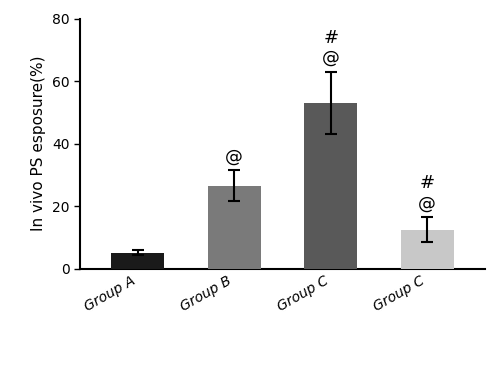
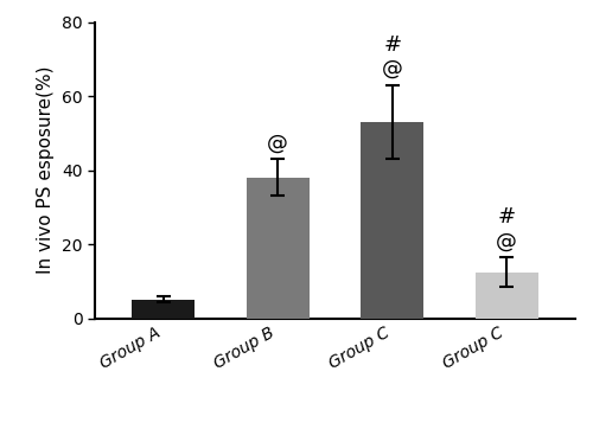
Group B: 26.5 -> 38.0
